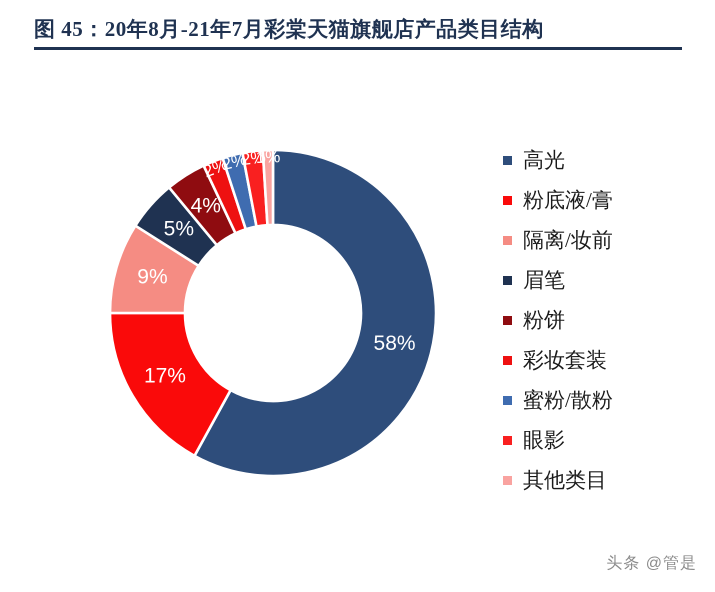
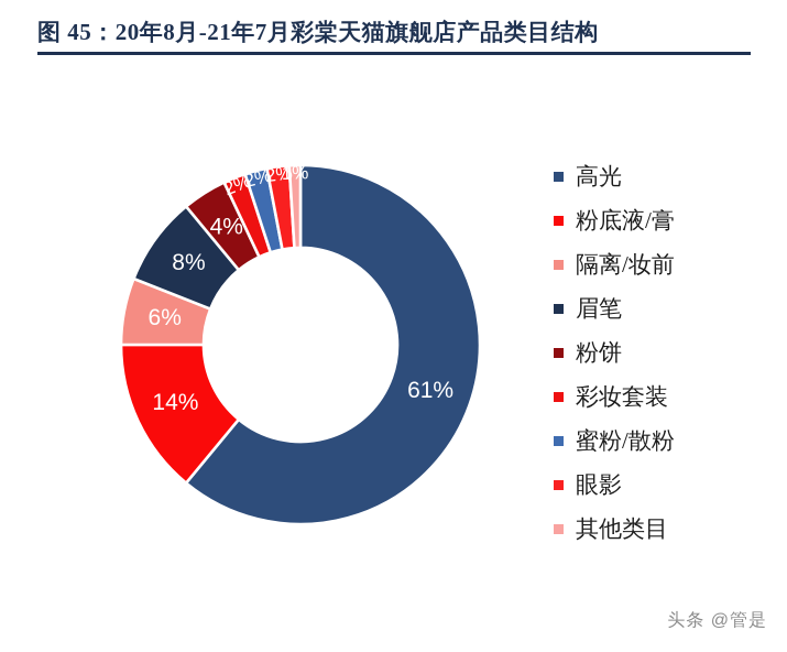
高光: 58% -> 61%
粉底液/膏: 17% -> 14%
隔离/妆前: 9% -> 6%
眉笔: 5% -> 8%
